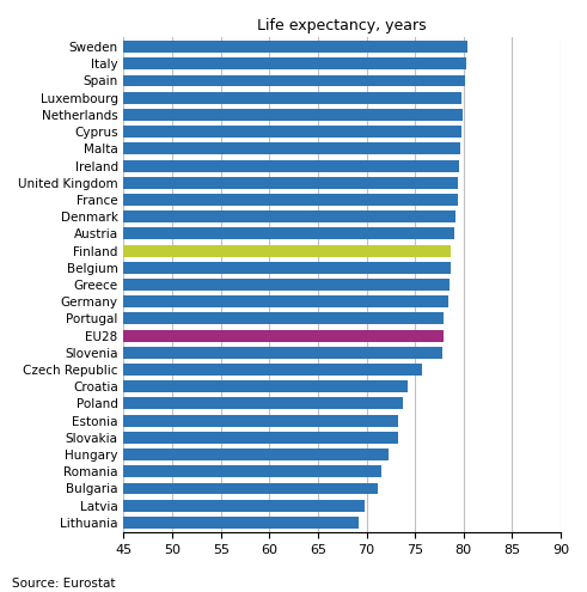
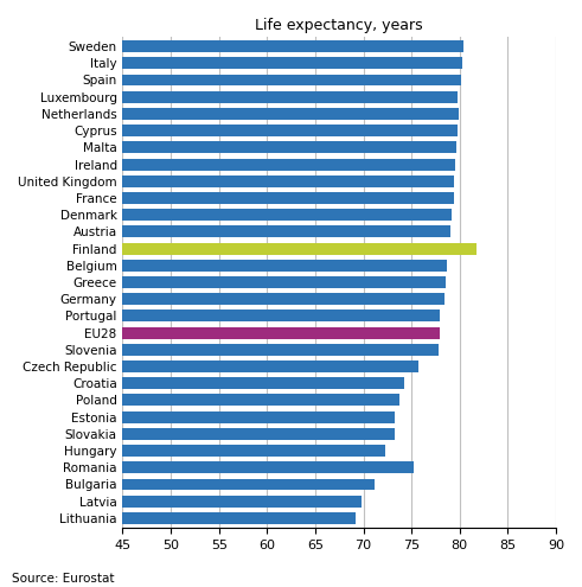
Finland: 78.7 -> 81.8
Romania: 71.5 -> 75.2
